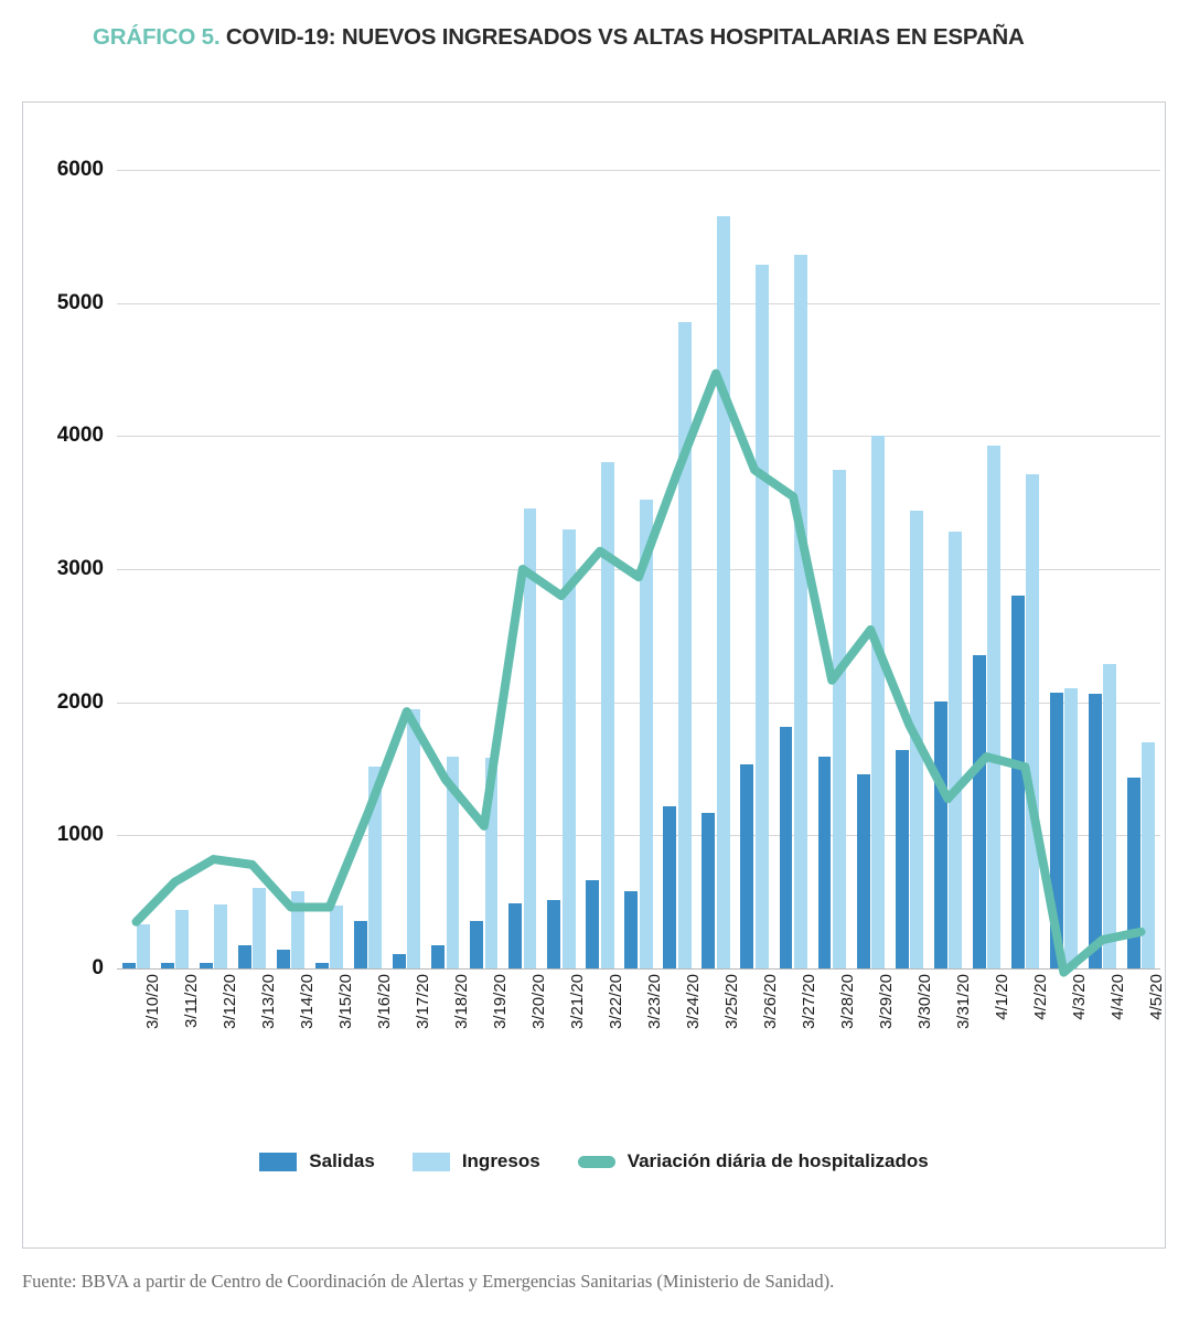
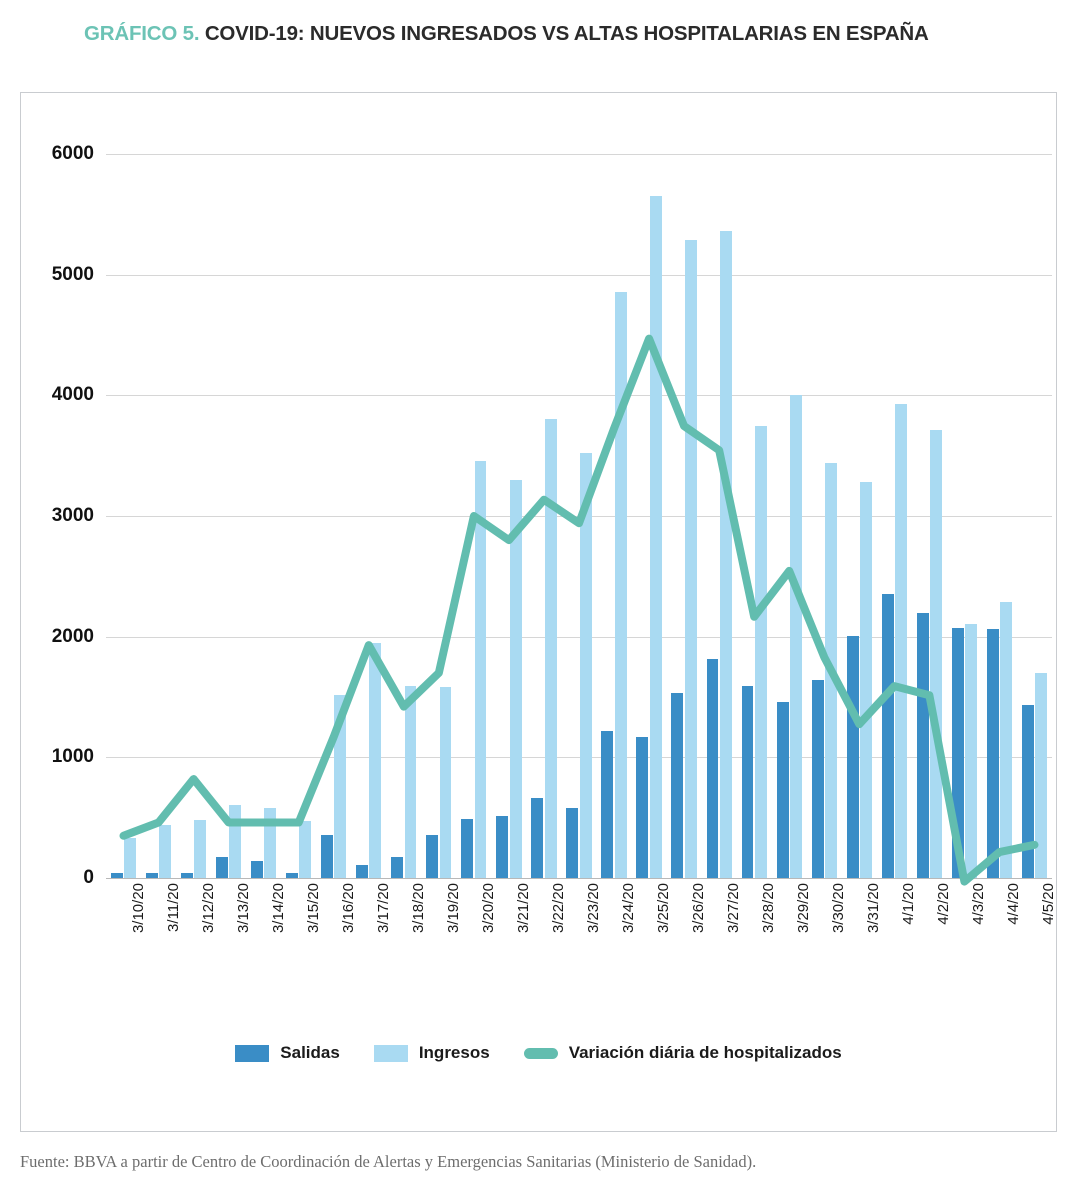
Variación diária de hospitalizados/3/11/20: 650 -> 460
Variación diária de hospitalizados/3/13/20: 780 -> 460
Variación diária de hospitalizados/3/19/20: 1070 -> 1700
Salidas/4/2/20: 2800 -> 2200
